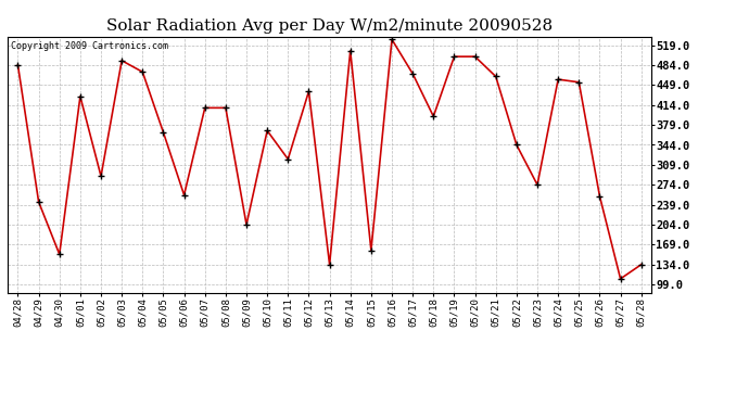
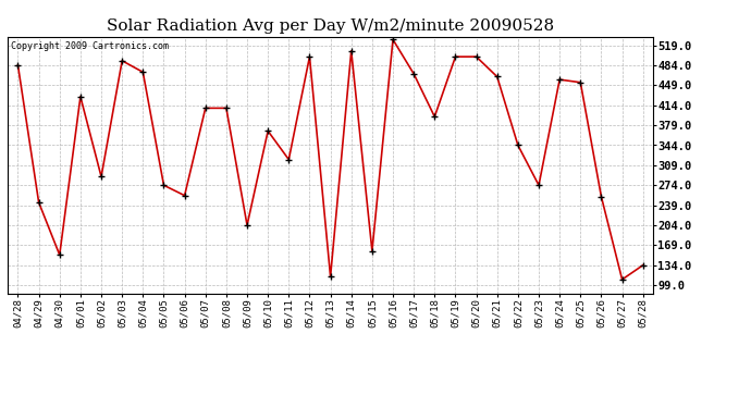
05/05: 366 -> 274
05/12: 438 -> 499
05/13: 134 -> 114
